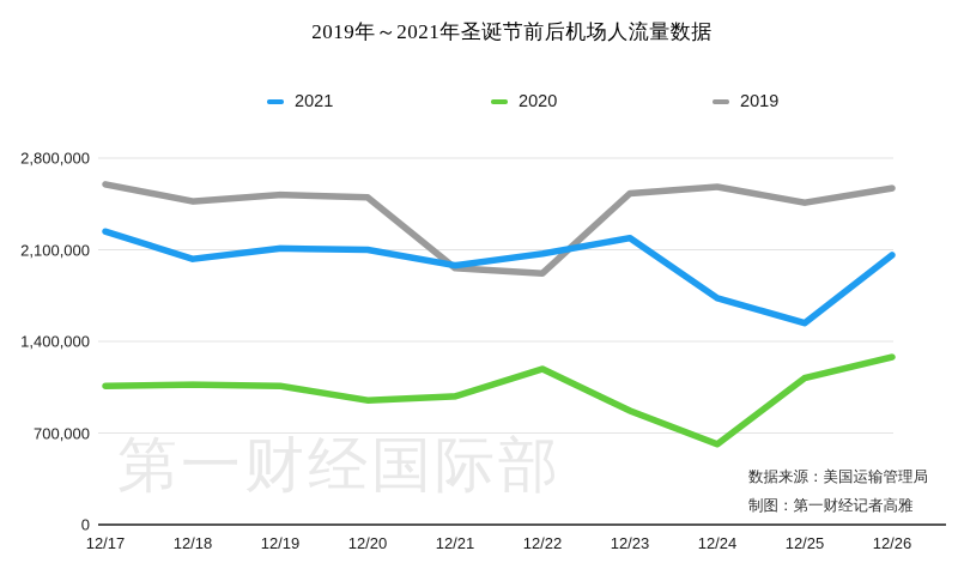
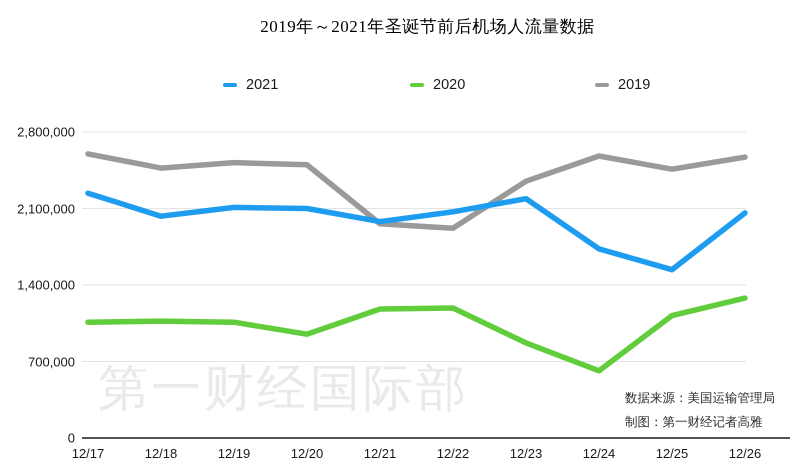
2020/12/21: 980000 -> 1180000
2019/12/23: 2530000 -> 2350000
